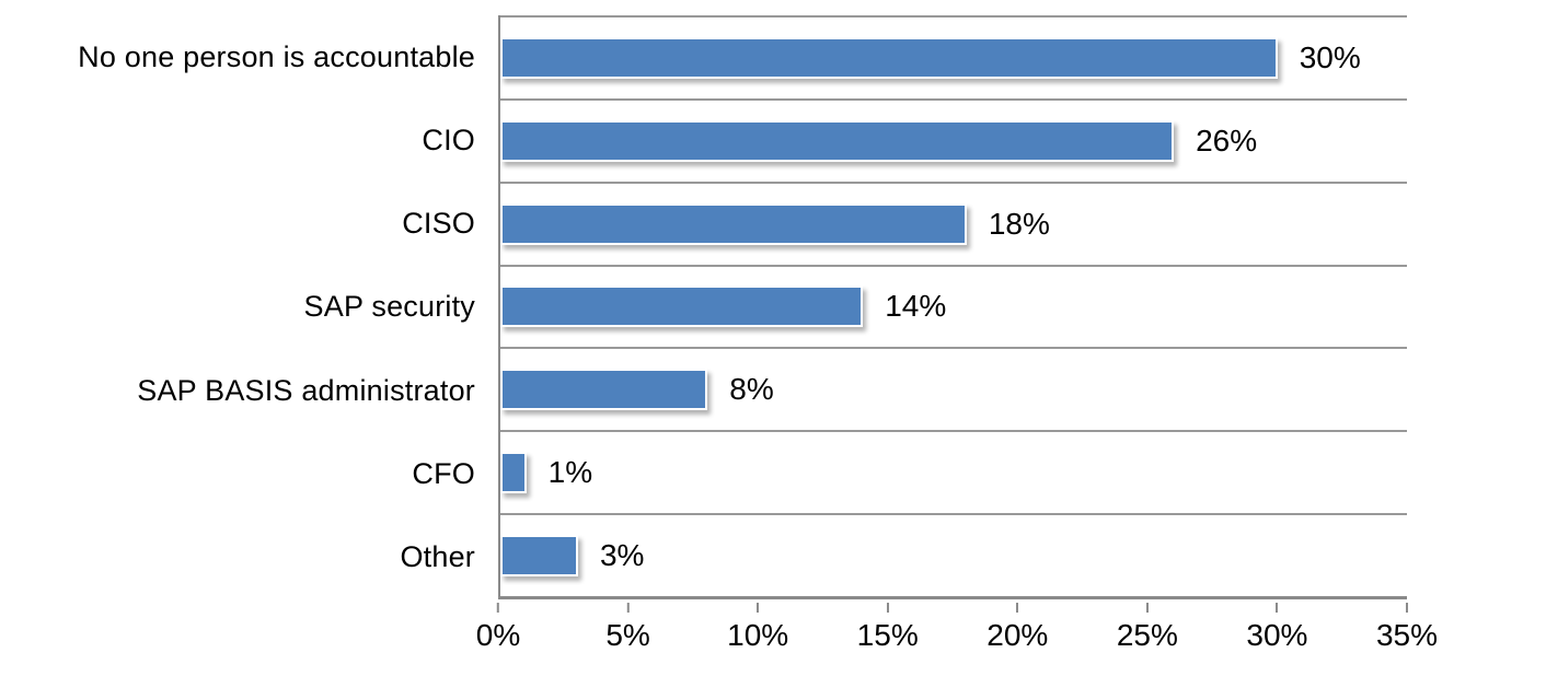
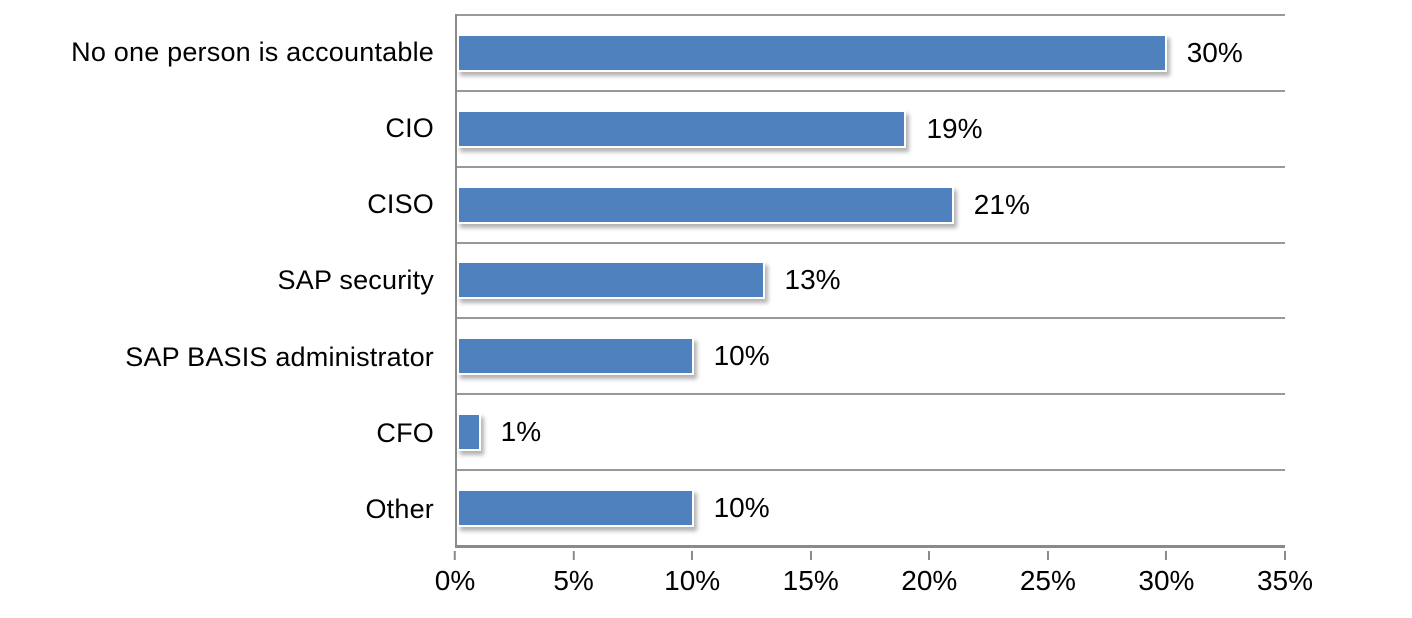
CIO: 26% -> 19%
CISO: 18% -> 21%
SAP security: 14% -> 13%
SAP BASIS administrator: 8% -> 10%
Other: 3% -> 10%
